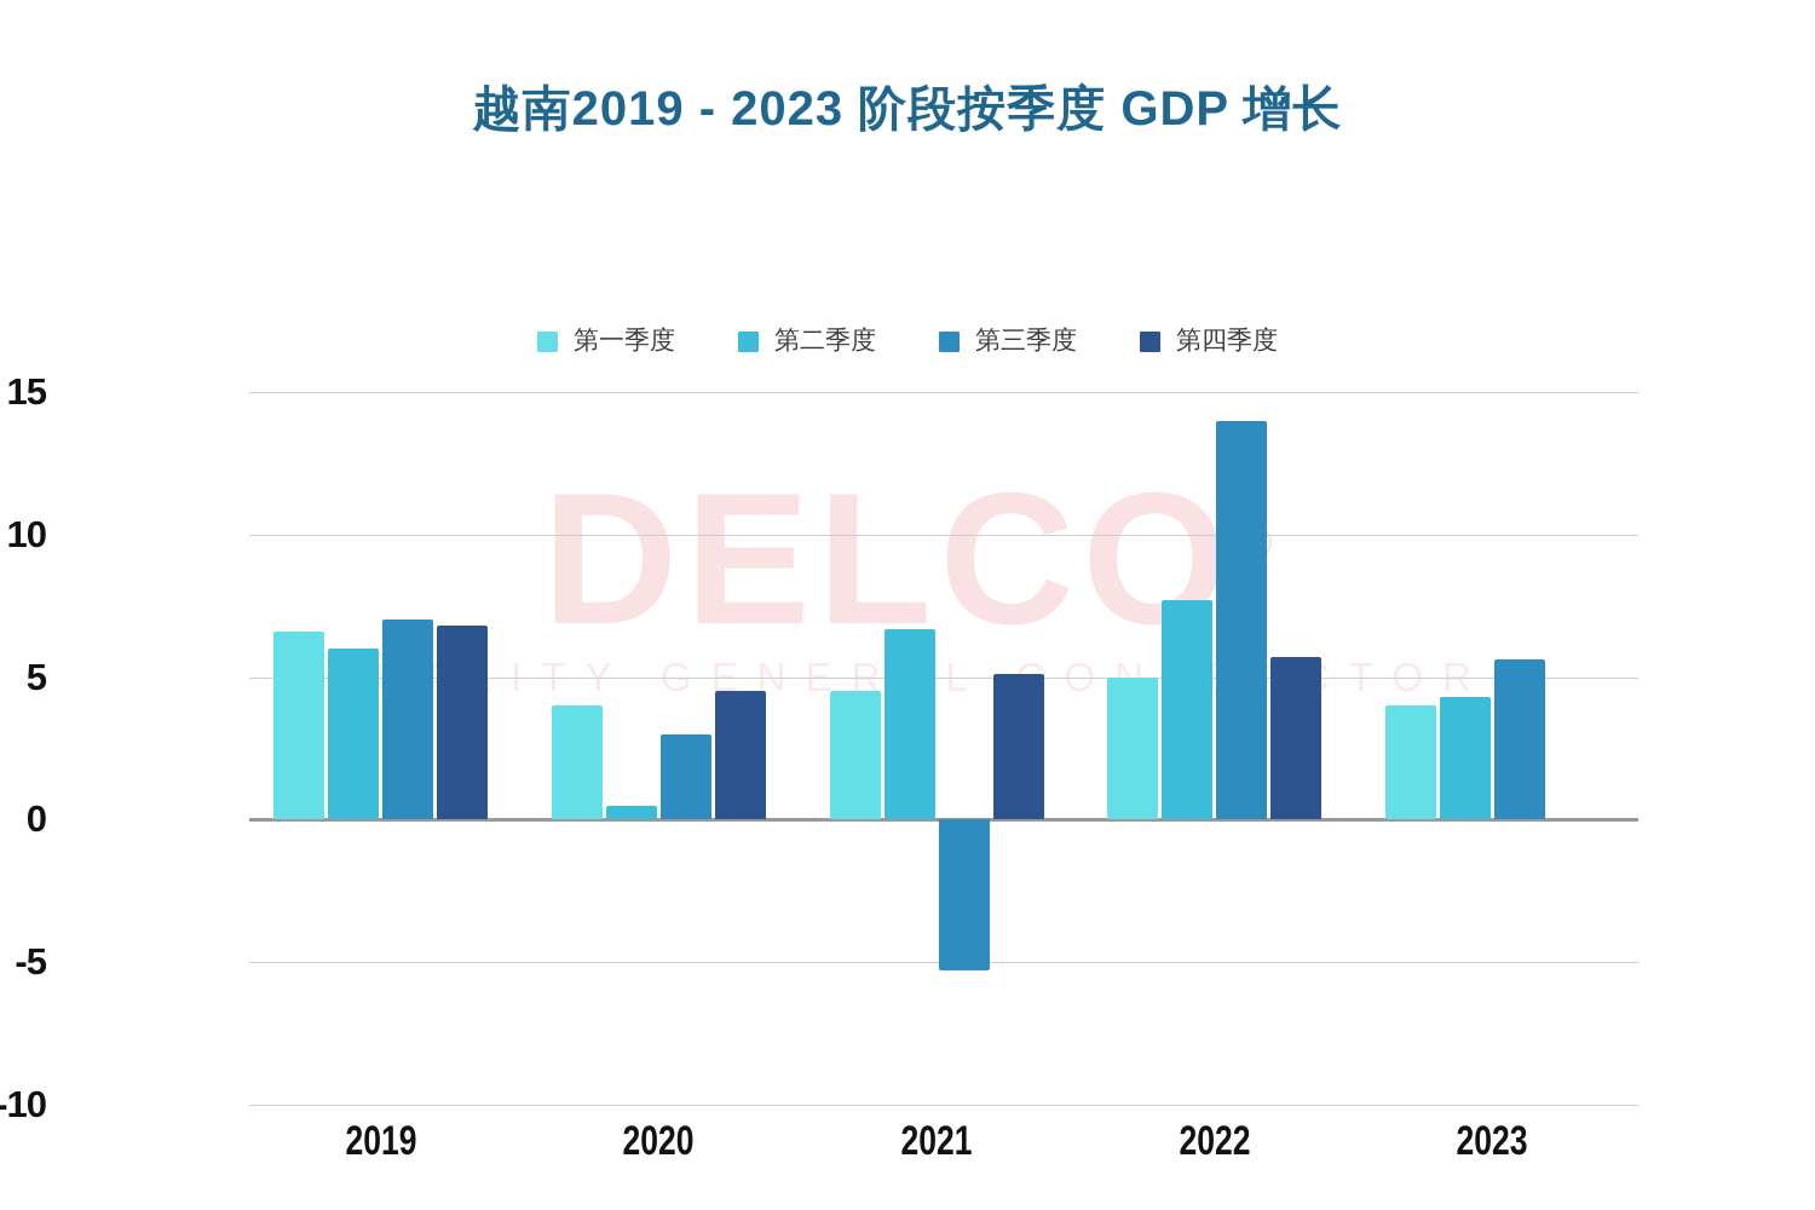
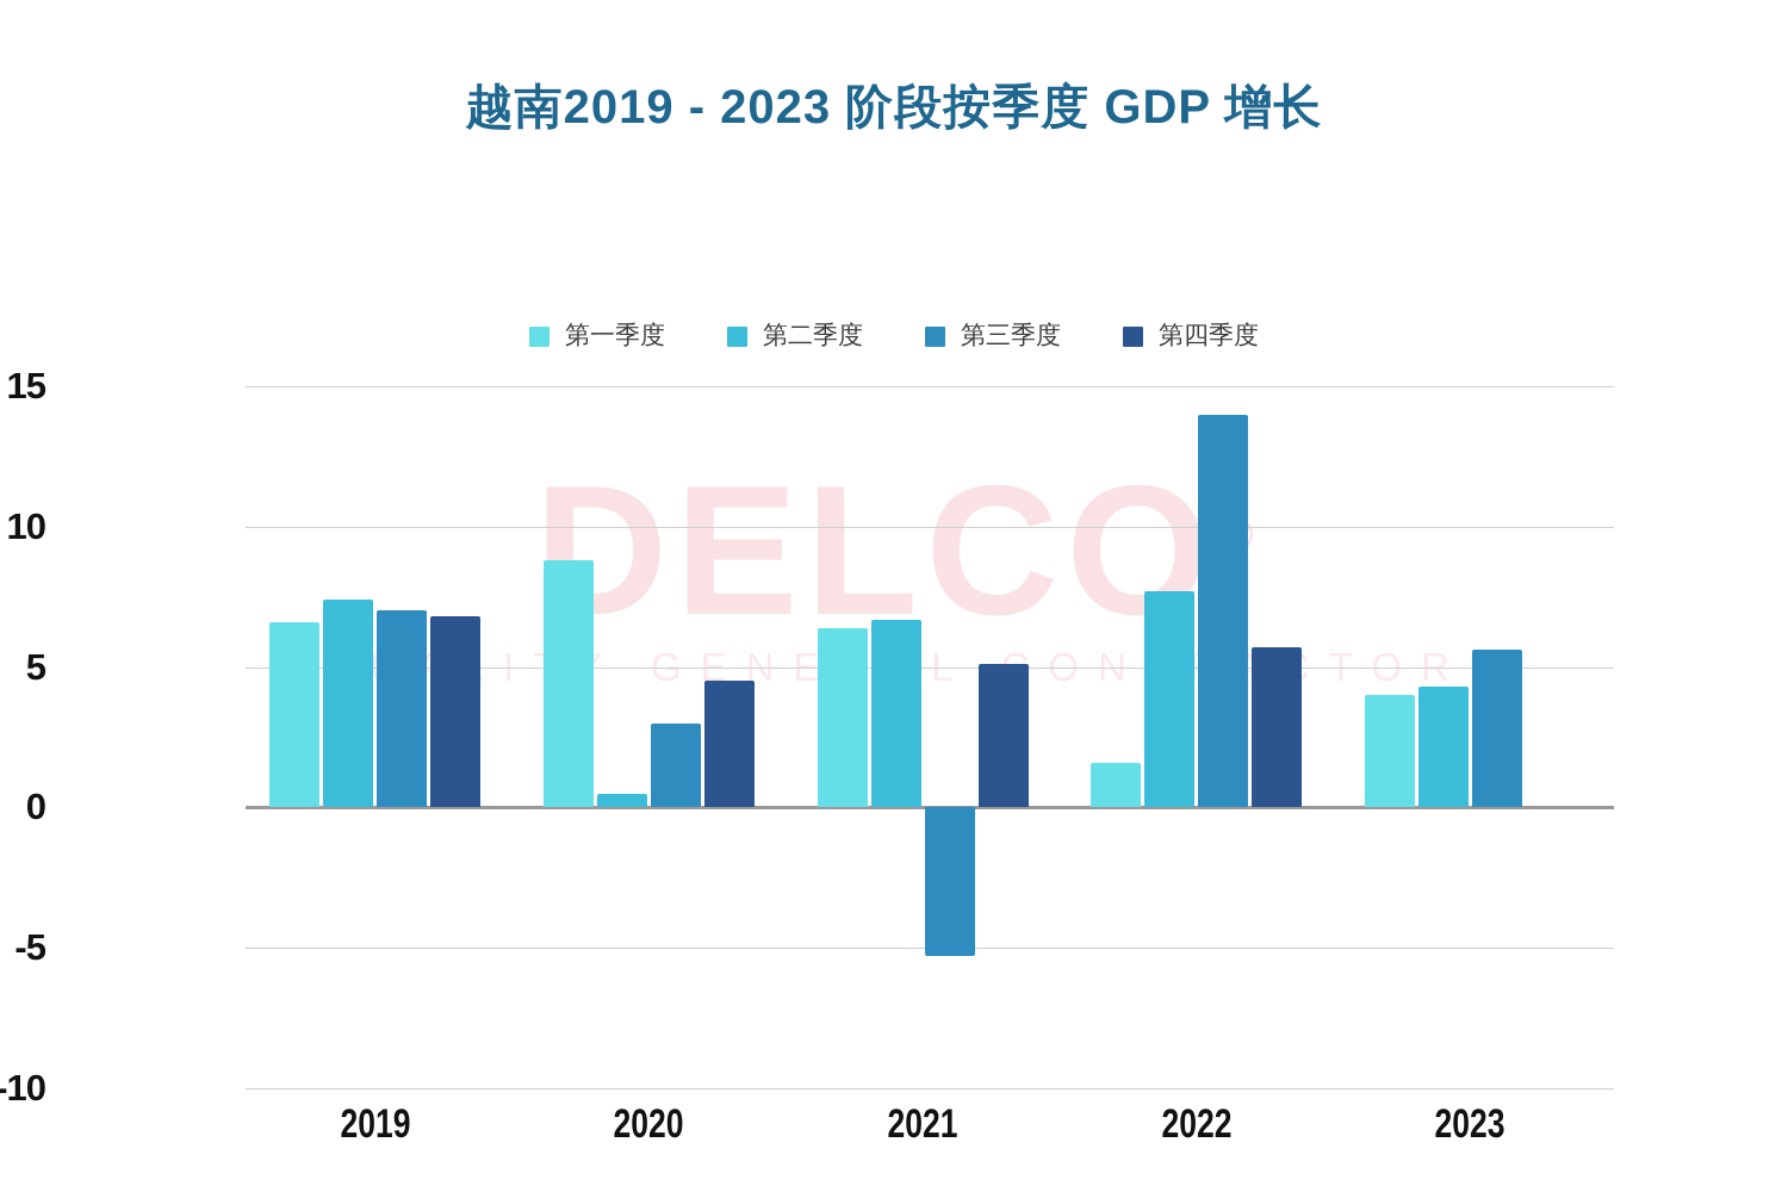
第二季度/2019: 6.0 -> 7.4
第一季度/2020: 4.0 -> 8.8
第一季度/2021: 4.5 -> 6.4
第一季度/2022: 5.0 -> 1.6
